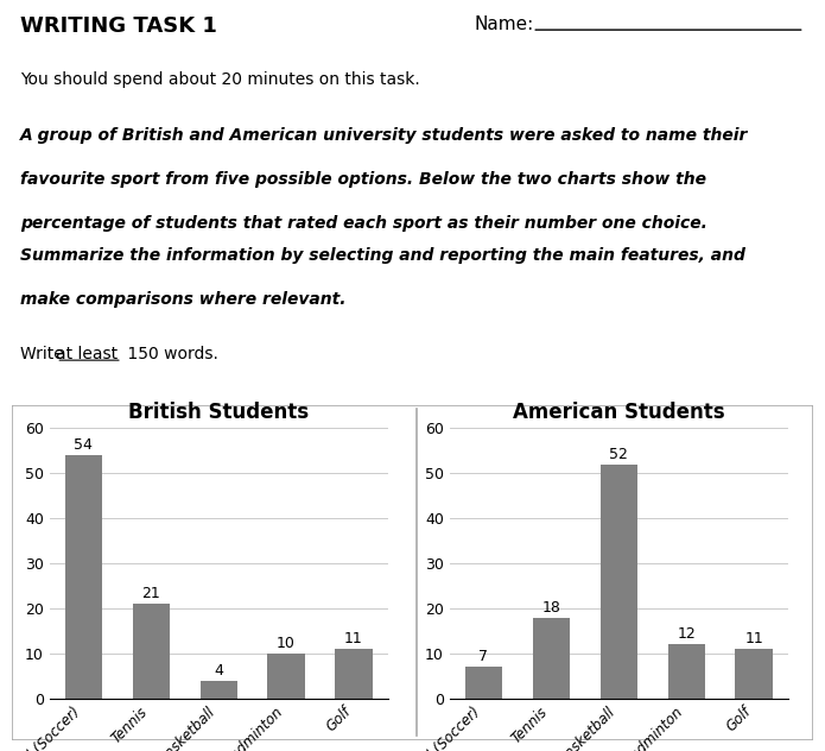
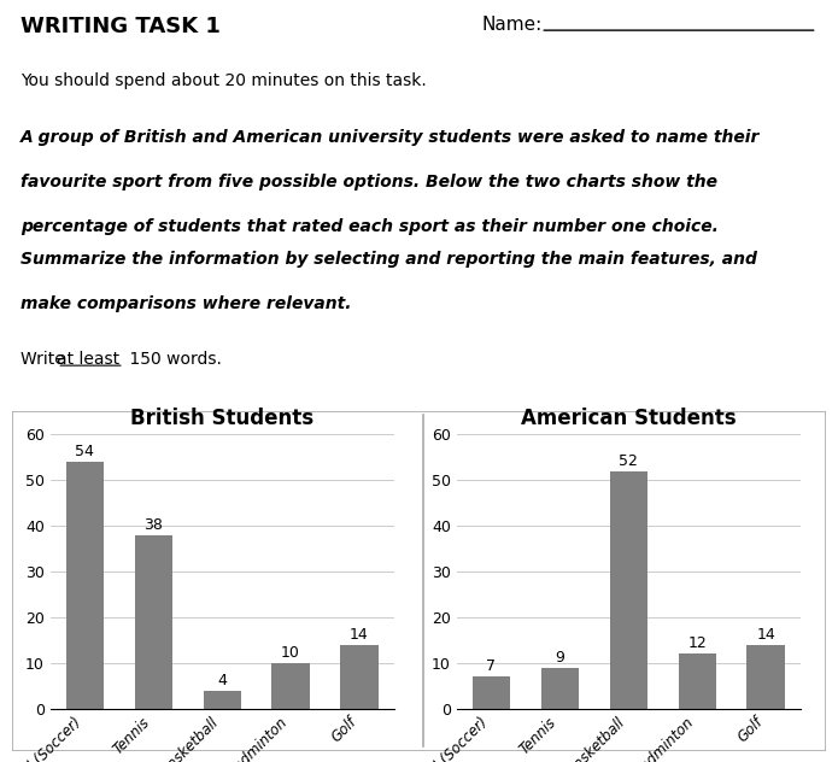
British Students/Tennis: 21 -> 38
British Students/Golf: 11 -> 14
American Students/Tennis: 18 -> 9
American Students/Golf: 11 -> 14
